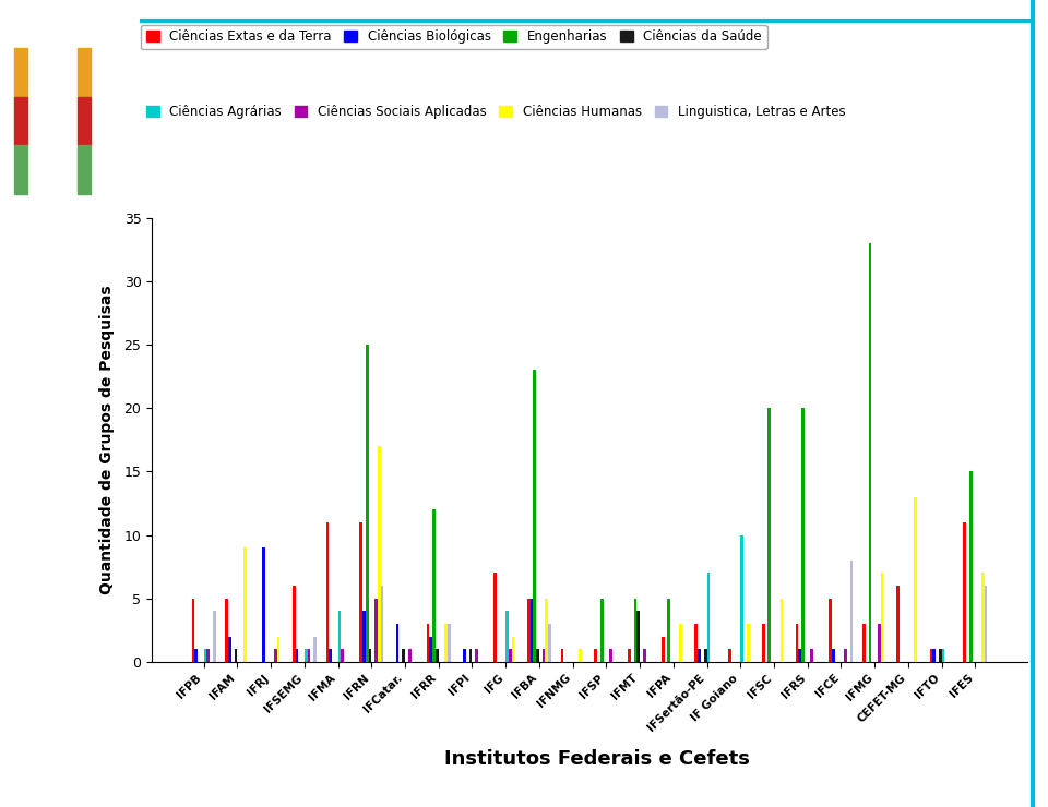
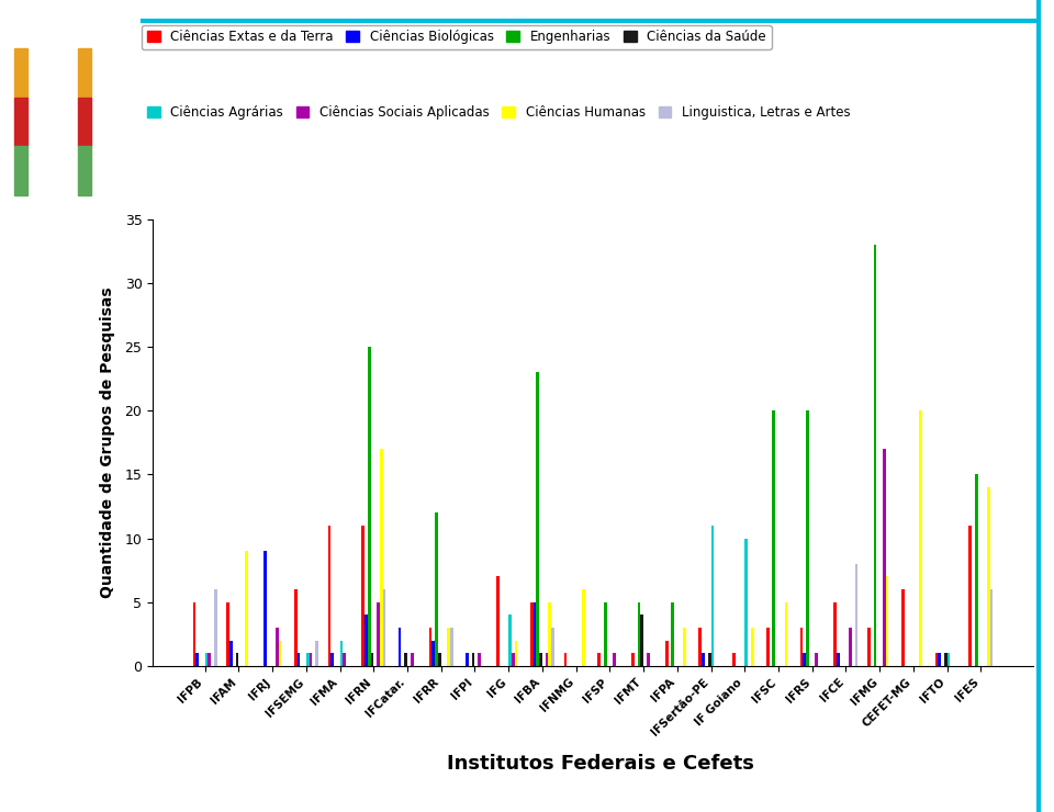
Linguistica, Letras e Artes/IFPB: 4 -> 6
Ciências Sociais Aplicadas/IFRJ: 1 -> 3
Ciências Agrárias/IFMA: 4 -> 2
Ciências Humanas/IFNMG: 1 -> 6
Ciências Agrárias/IFSertão-PE: 7 -> 11
Ciências Sociais Aplicadas/IFCE: 1 -> 3
Ciências Sociais Aplicadas/IFMG: 3 -> 17
Ciências Humanas/CEFET-MG: 13 -> 20
Ciências Humanas/IFES: 7 -> 14
